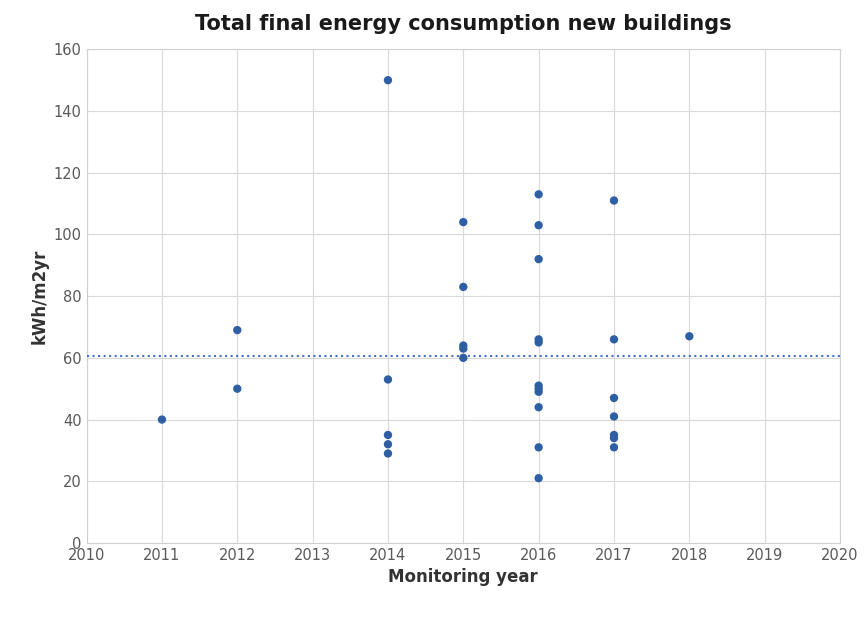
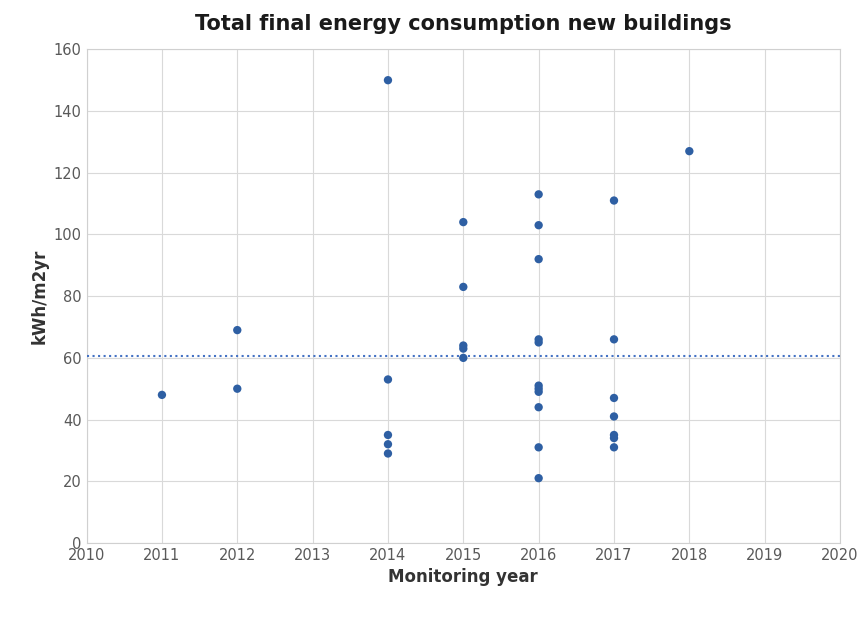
2011: 40 -> 48
2018: 67 -> 127
